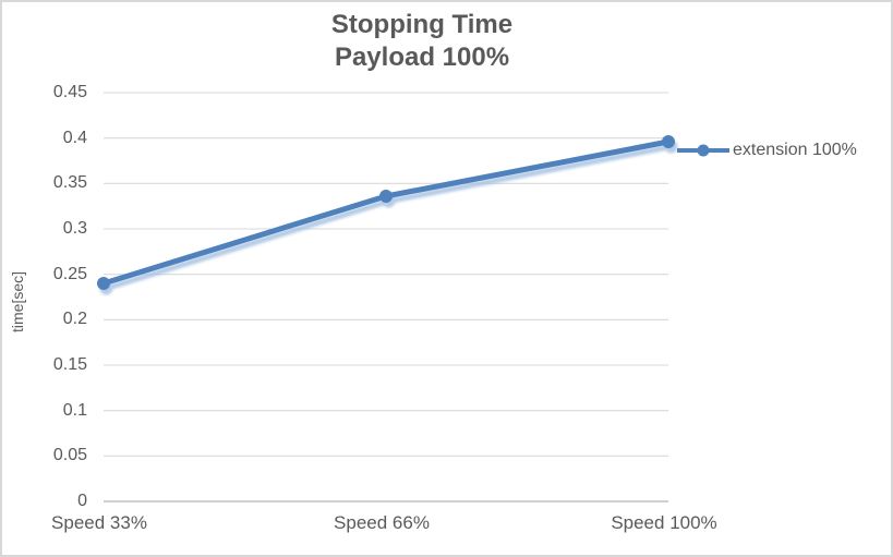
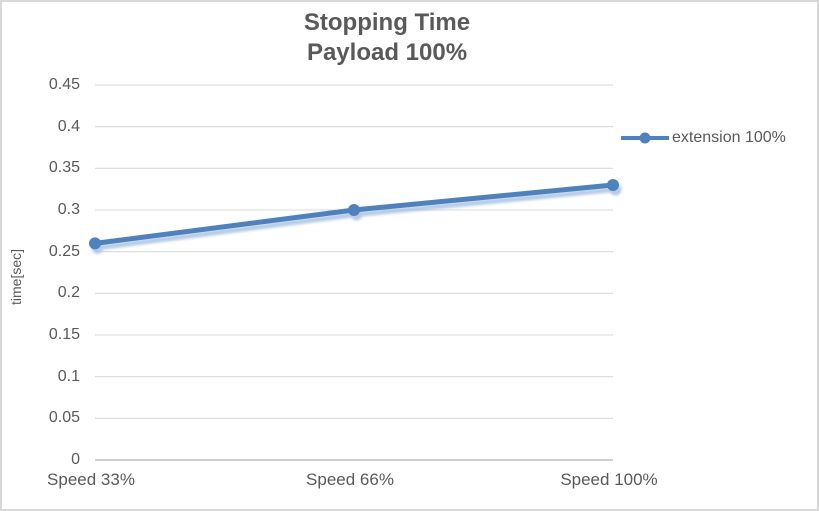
Speed 33%: 0.24 -> 0.26
Speed 66%: 0.34 -> 0.30
Speed 100%: 0.40 -> 0.33
